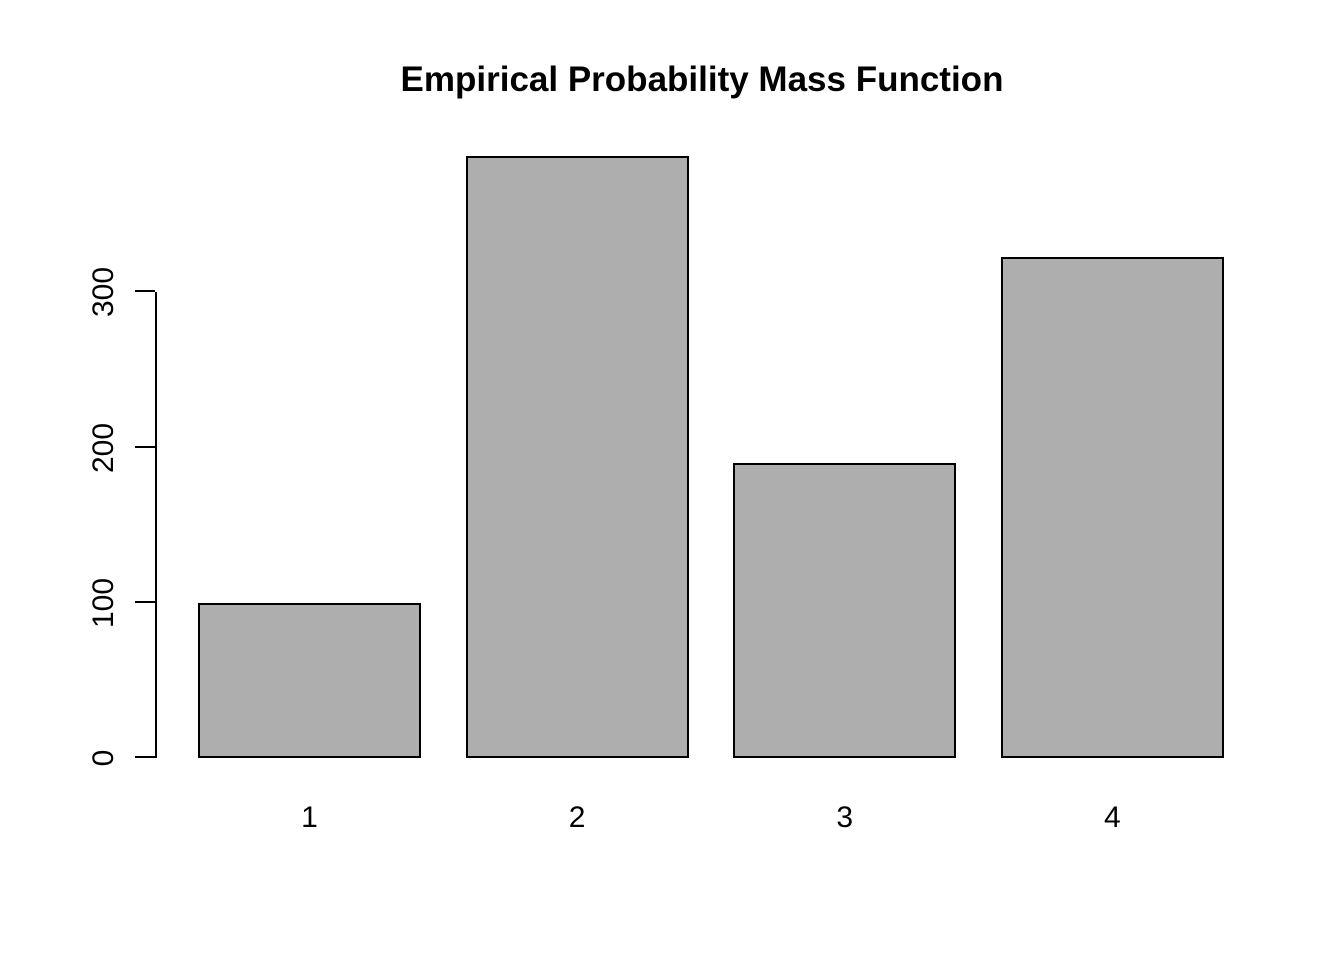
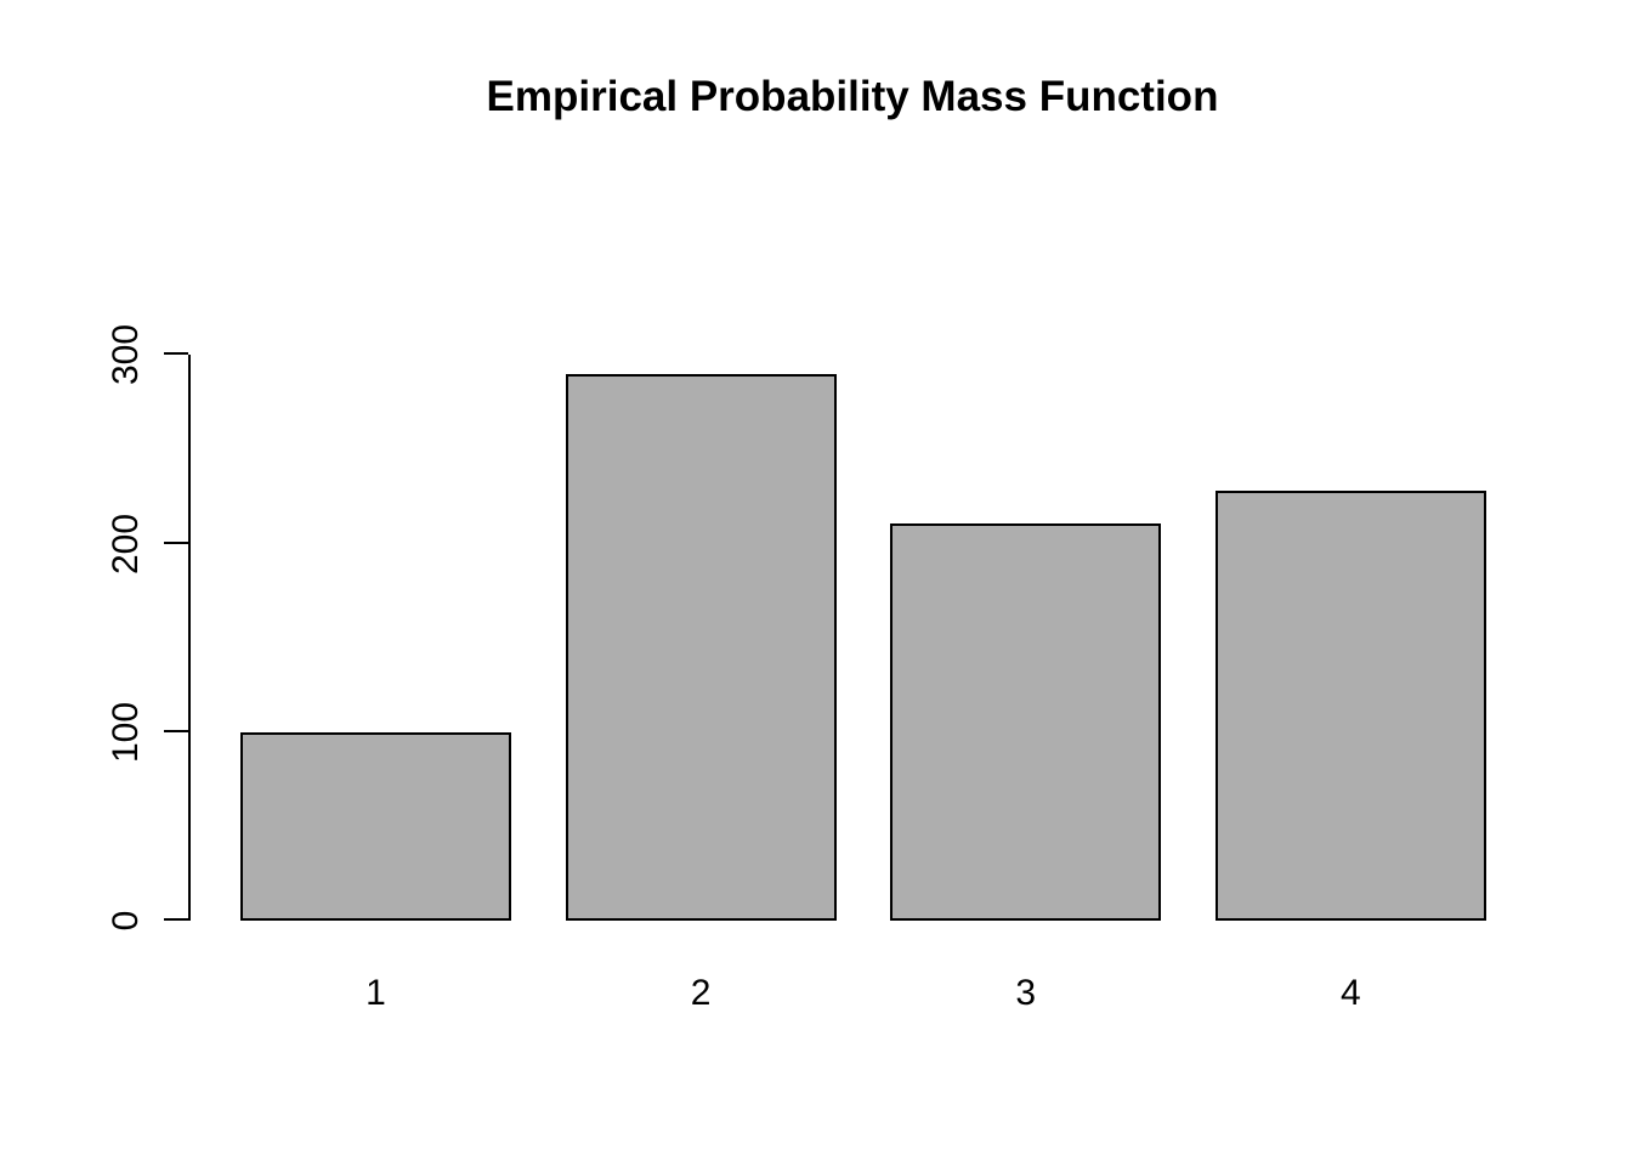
2: 388 -> 290
3: 190 -> 211
4: 323 -> 228
